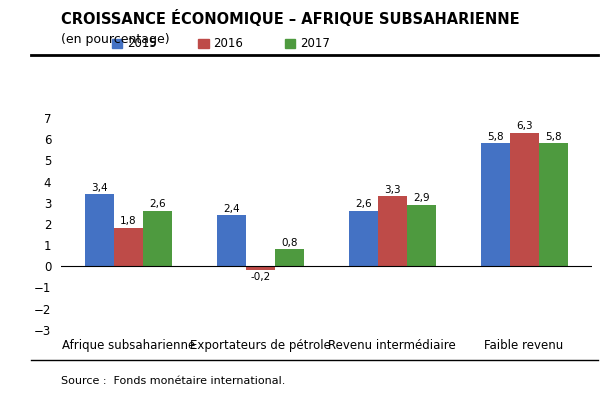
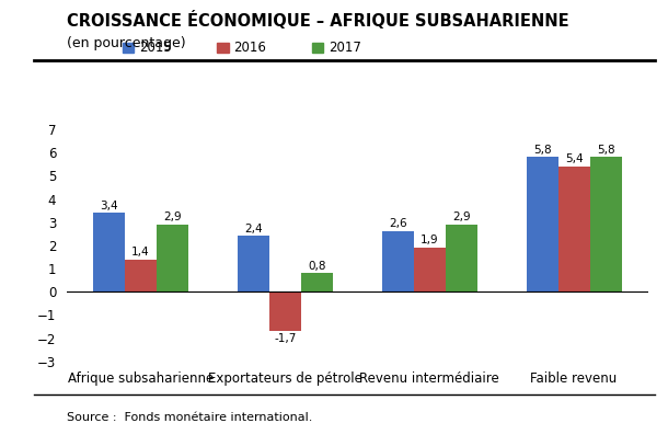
2016/Afrique subsaharienne: 1,8 -> 1,4
2017/Afrique subsaharienne: 2,6 -> 2,9
2016/Exportateurs de pétrole: -0,2 -> -1,7
2016/Revenu intermédiaire: 3,3 -> 1,9
2016/Faible revenu: 6,3 -> 5,4
